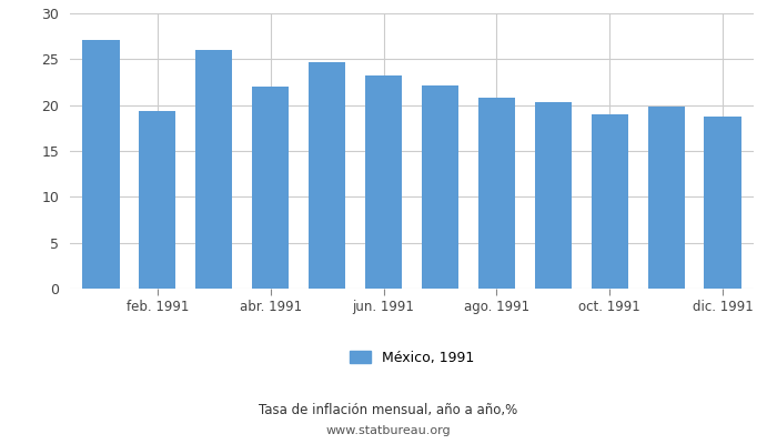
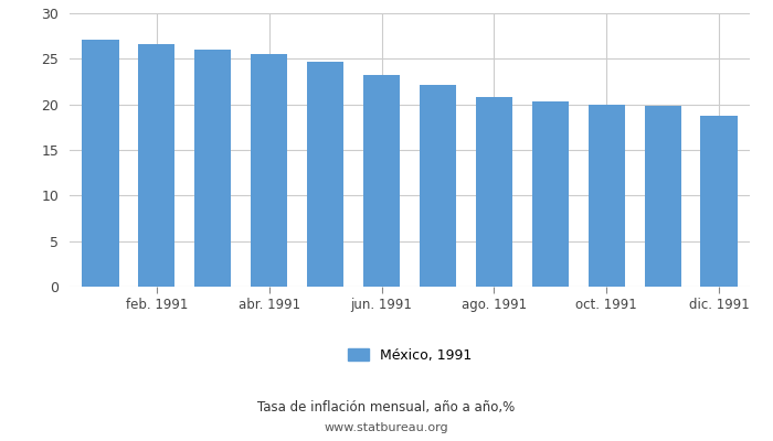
feb. 1991: 19.4 -> 26.6
abr. 1991: 22.0 -> 25.5
oct. 1991: 19.0 -> 20.0
